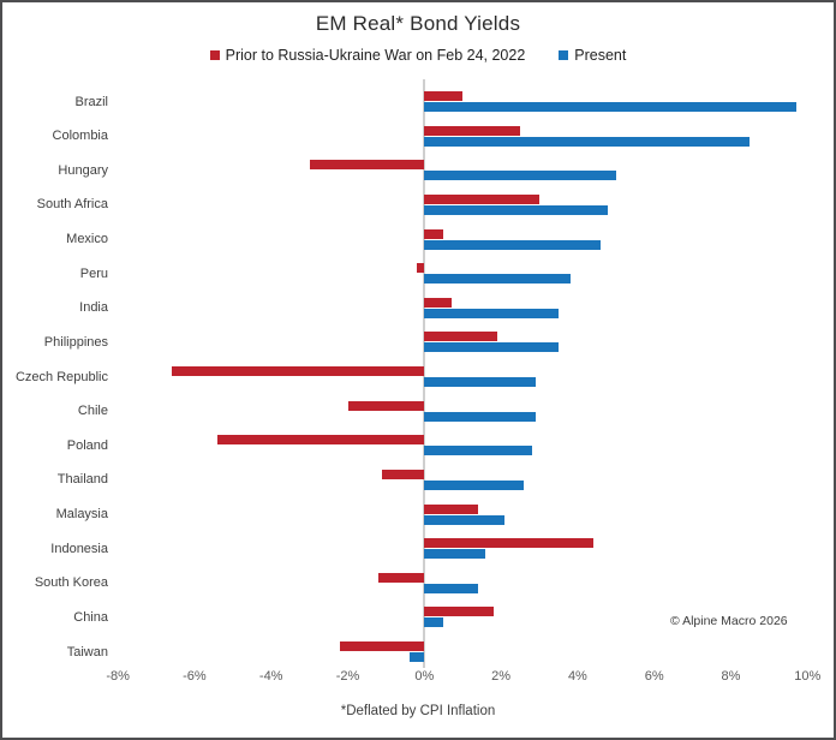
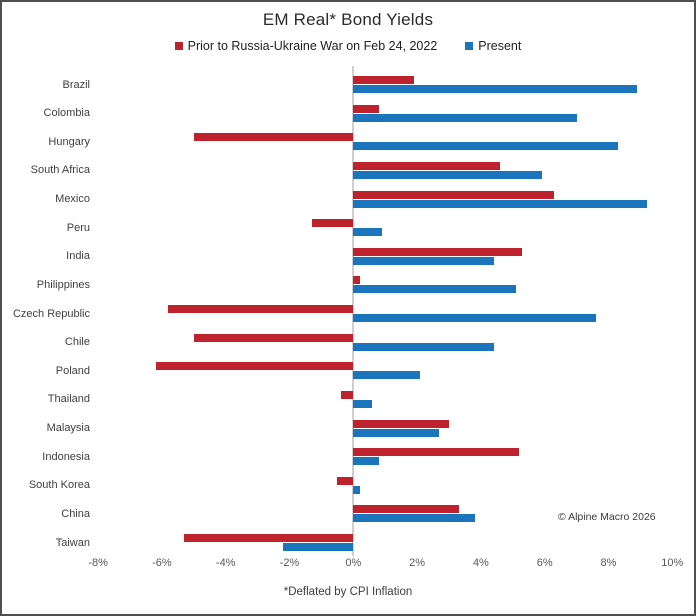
Prior to Russia-Ukraine War on Feb 24, 2022/Brazil: 1.0% -> 1.9%
Present/Brazil: 9.7% -> 8.9%
Prior to Russia-Ukraine War on Feb 24, 2022/Colombia: 2.5% -> 0.8%
Present/Colombia: 8.5% -> 7.0%
Prior to Russia-Ukraine War on Feb 24, 2022/Hungary: -3.0% -> -5.0%
Present/Hungary: 5.0% -> 8.3%
Prior to Russia-Ukraine War on Feb 24, 2022/South Africa: 3.0% -> 4.6%
Present/South Africa: 4.8% -> 5.9%
Prior to Russia-Ukraine War on Feb 24, 2022/Mexico: 0.5% -> 6.3%
Present/Mexico: 4.6% -> 9.2%
Prior to Russia-Ukraine War on Feb 24, 2022/Peru: -0.2% -> -1.3%
Present/Peru: 3.8% -> 0.9%
Prior to Russia-Ukraine War on Feb 24, 2022/India: 0.7% -> 5.3%
Present/India: 3.5% -> 4.4%
Prior to Russia-Ukraine War on Feb 24, 2022/Philippines: 1.9% -> 0.2%
Present/Philippines: 3.5% -> 5.1%
Prior to Russia-Ukraine War on Feb 24, 2022/Czech Republic: -6.6% -> -5.8%
Present/Czech Republic: 2.9% -> 7.6%
Prior to Russia-Ukraine War on Feb 24, 2022/Chile: -2.0% -> -5.0%
Present/Chile: 2.9% -> 4.4%
Prior to Russia-Ukraine War on Feb 24, 2022/Poland: -5.4% -> -6.2%
Present/Poland: 2.8% -> 2.1%
Prior to Russia-Ukraine War on Feb 24, 2022/Thailand: -1.1% -> -0.4%
Present/Thailand: 2.6% -> 0.6%
Prior to Russia-Ukraine War on Feb 24, 2022/Malaysia: 1.4% -> 3.0%
Present/Malaysia: 2.1% -> 2.7%
Prior to Russia-Ukraine War on Feb 24, 2022/Indonesia: 4.4% -> 5.2%
Present/Indonesia: 1.6% -> 0.8%
Prior to Russia-Ukraine War on Feb 24, 2022/South Korea: -1.2% -> -0.5%
Present/South Korea: 1.4% -> 0.2%
Prior to Russia-Ukraine War on Feb 24, 2022/China: 1.8% -> 3.3%
Present/China: 0.5% -> 3.8%
Prior to Russia-Ukraine War on Feb 24, 2022/Taiwan: -2.2% -> -5.3%
Present/Taiwan: -0.4% -> -2.2%
